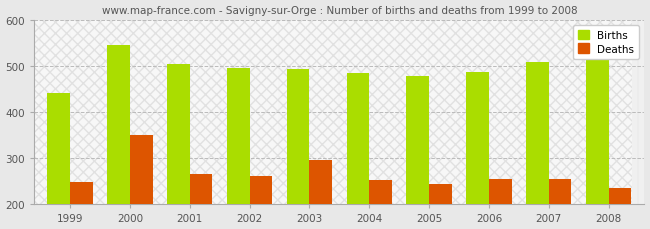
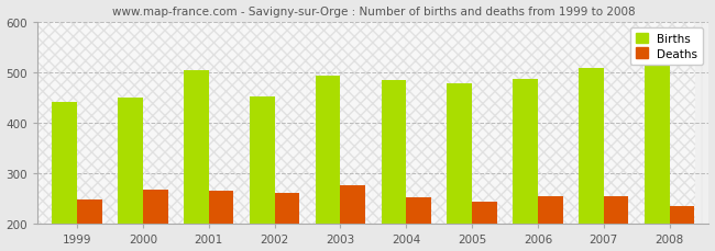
Births/2000: 545 -> 449
Deaths/2000: 350 -> 268
Births/2002: 495 -> 451
Deaths/2003: 295 -> 276
